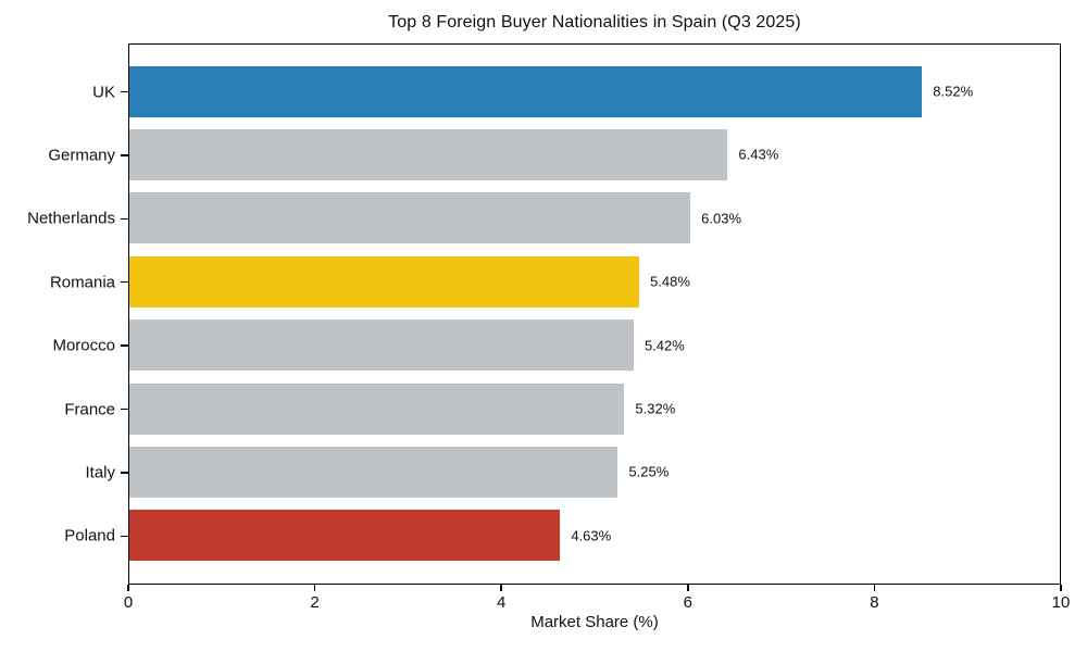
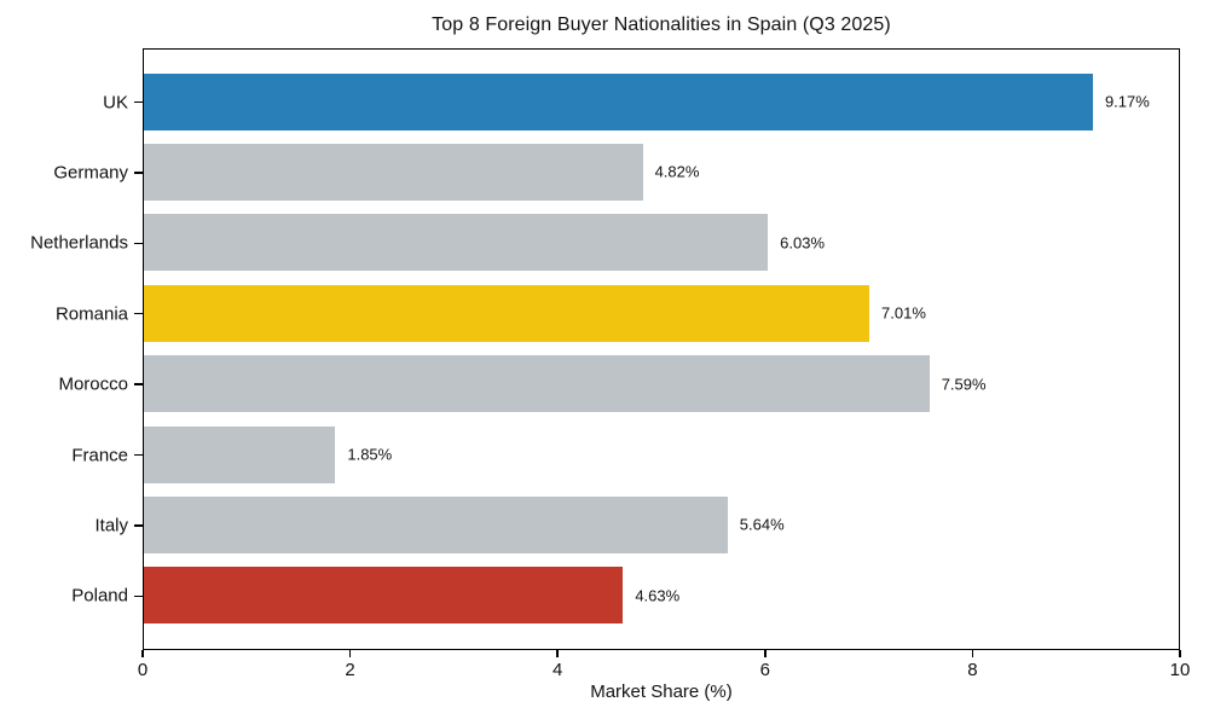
UK: 8.52% -> 9.17%
Germany: 6.43% -> 4.82%
Romania: 5.48% -> 7.01%
Morocco: 5.42% -> 7.59%
France: 5.32% -> 1.85%
Italy: 5.25% -> 5.64%
